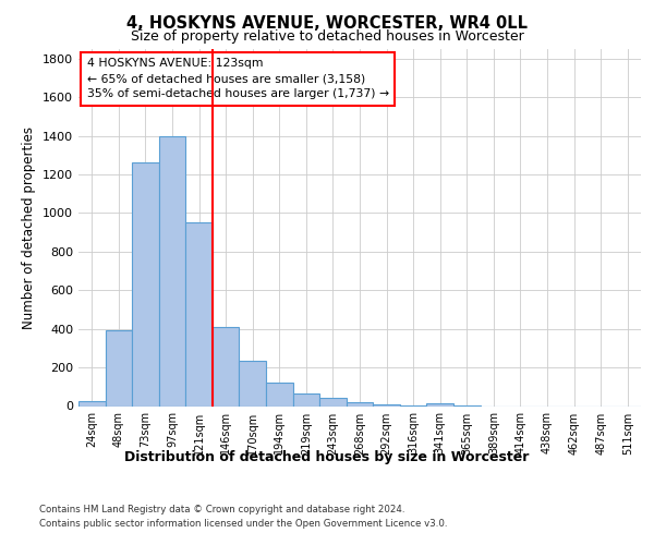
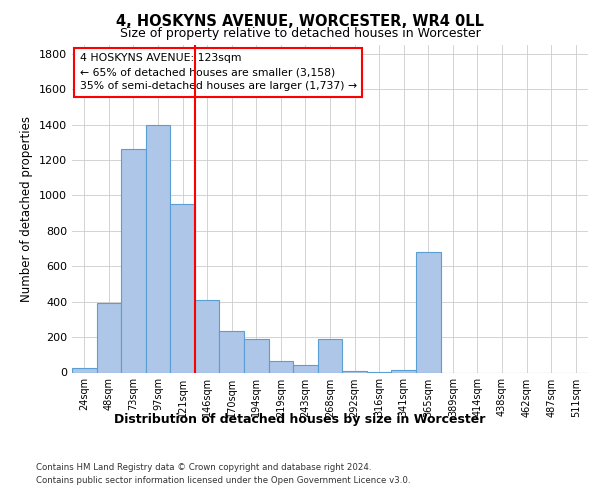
194sqm: 120 -> 190
268sqm: 20 -> 190
365sqm: 0 -> 680
